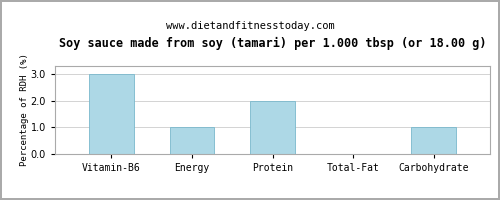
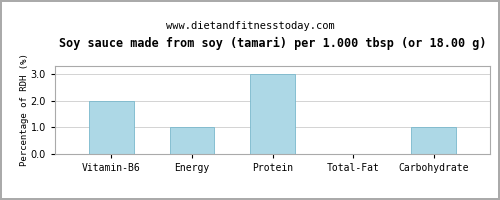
Vitamin-B6: 3 -> 2
Protein: 2 -> 3
